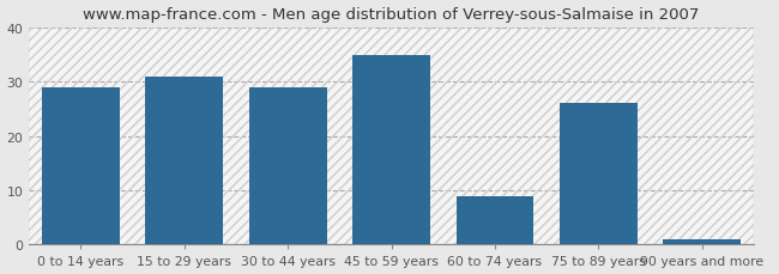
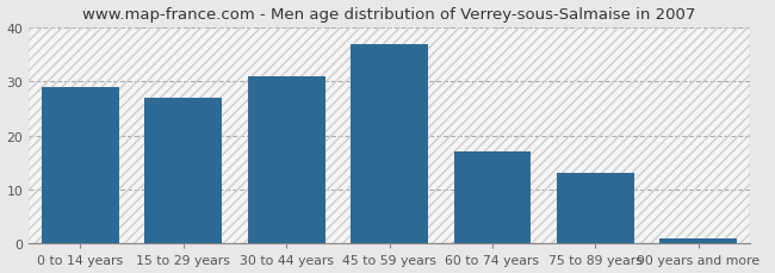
15 to 29 years: 31 -> 27
30 to 44 years: 29 -> 31
45 to 59 years: 35 -> 37
60 to 74 years: 9 -> 17
75 to 89 years: 26 -> 13
